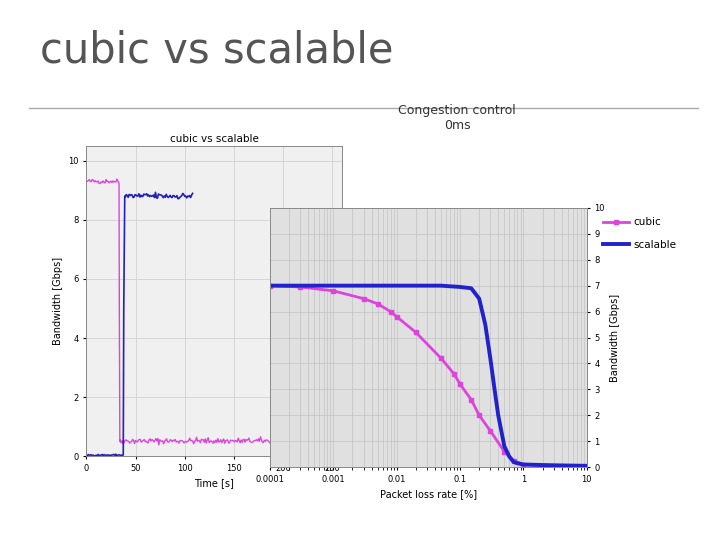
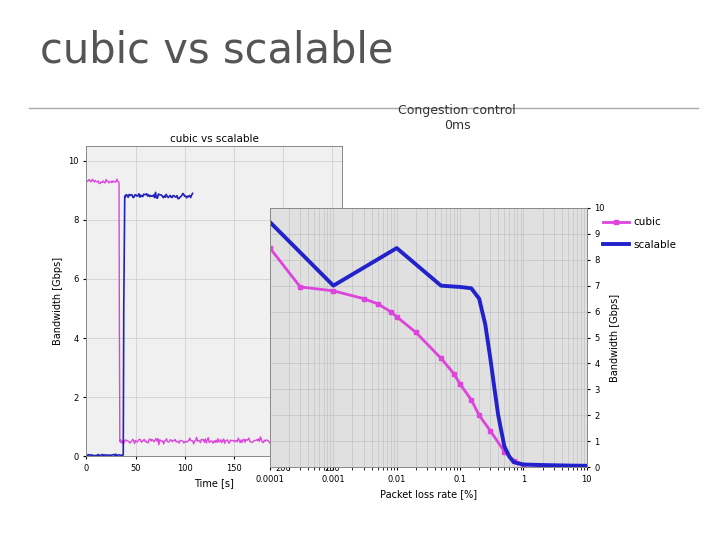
cubic/0.0001: 7.00 -> 8.45
scalable/0.0001: 7.00 -> 9.45
scalable/0.01: 7.00 -> 8.45
